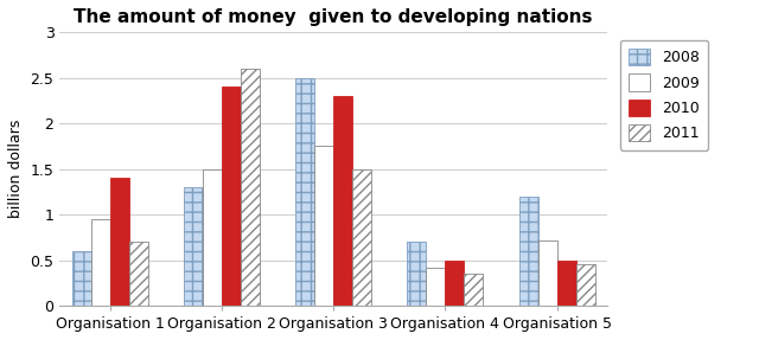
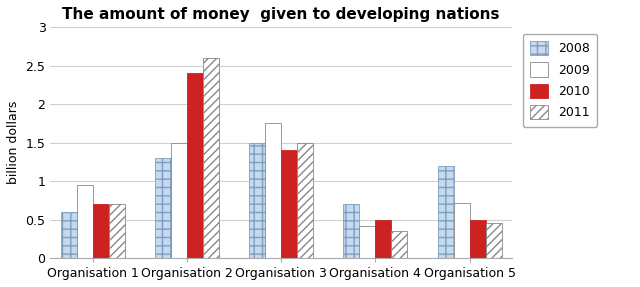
2010/Organisation 1: 1.4 -> 0.7
2008/Organisation 3: 2.5 -> 1.5
2010/Organisation 3: 2.3 -> 1.4
